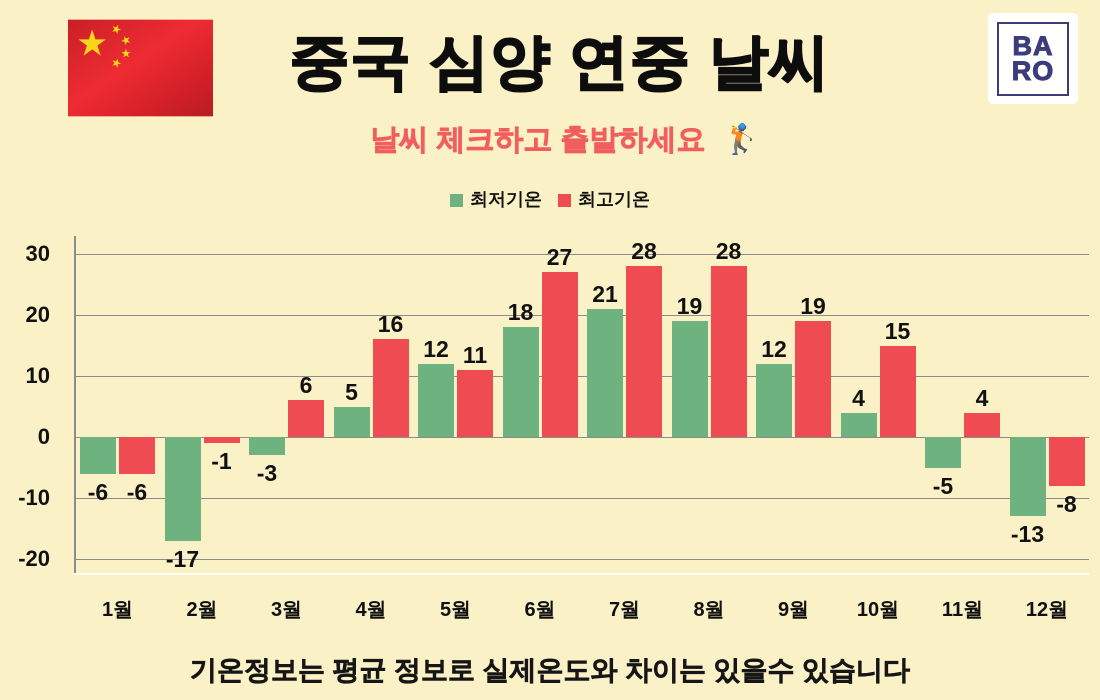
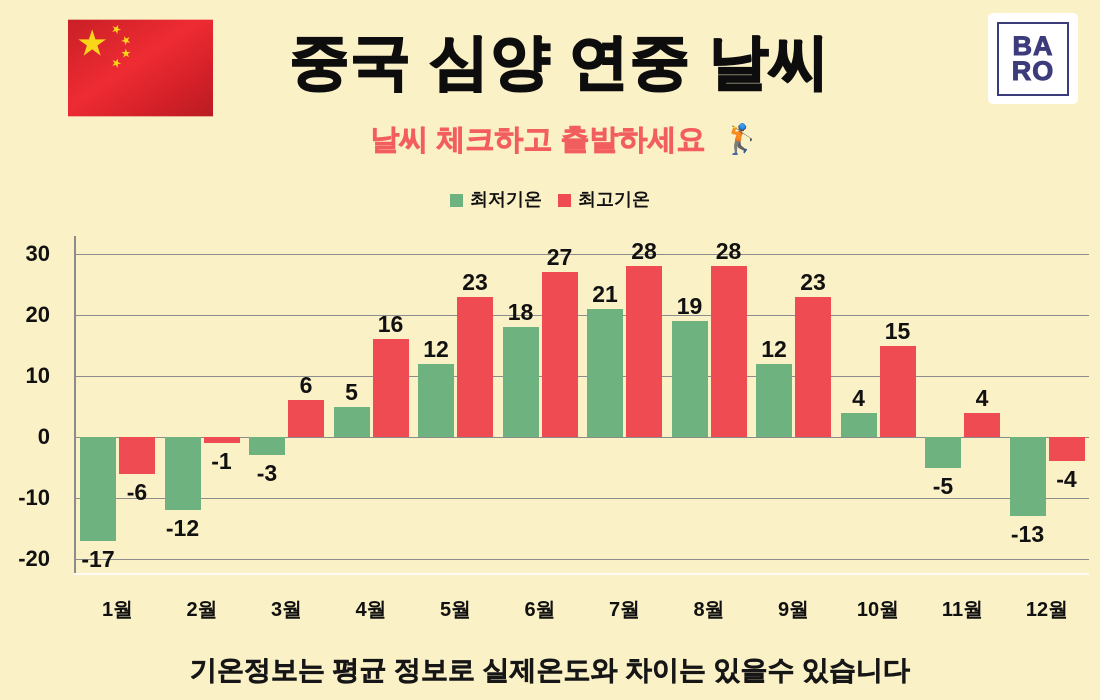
최저기온/1월: -6 -> -17
최저기온/2월: -17 -> -12
최고기온/5월: 11 -> 23
최고기온/9월: 19 -> 23
최고기온/12월: -8 -> -4
